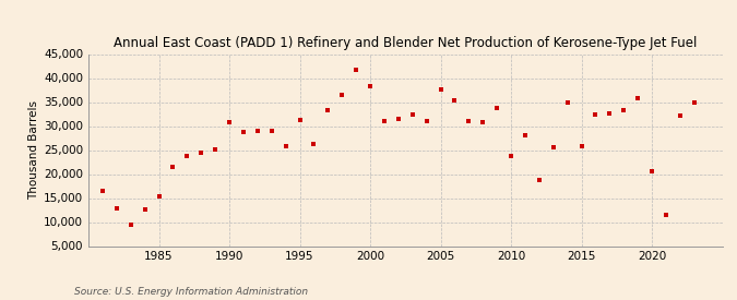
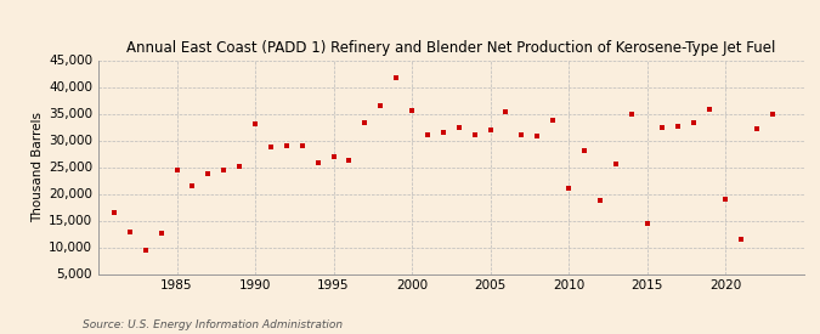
1985: 15,400 -> 24,500
1990: 30,800 -> 33,000
1995: 31,300 -> 27,000
2000: 38,200 -> 35,500
2005: 37,600 -> 32,000
2010: 23,700 -> 21,000
2015: 25,800 -> 14,500
2020: 20,500 -> 19,000
